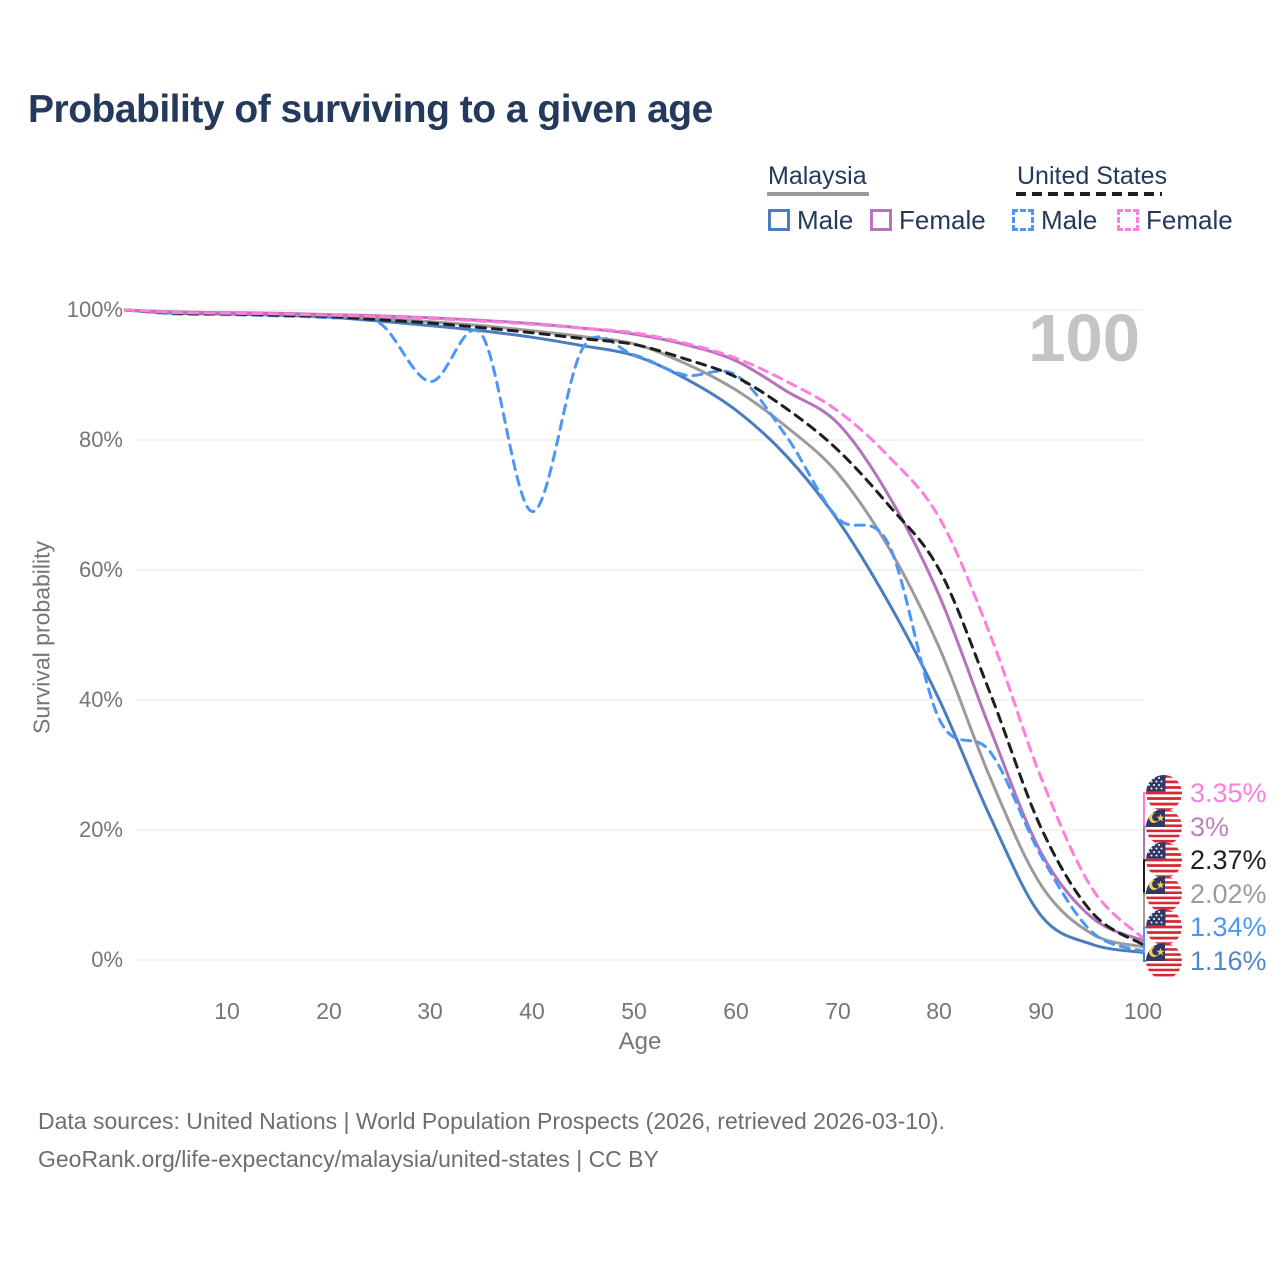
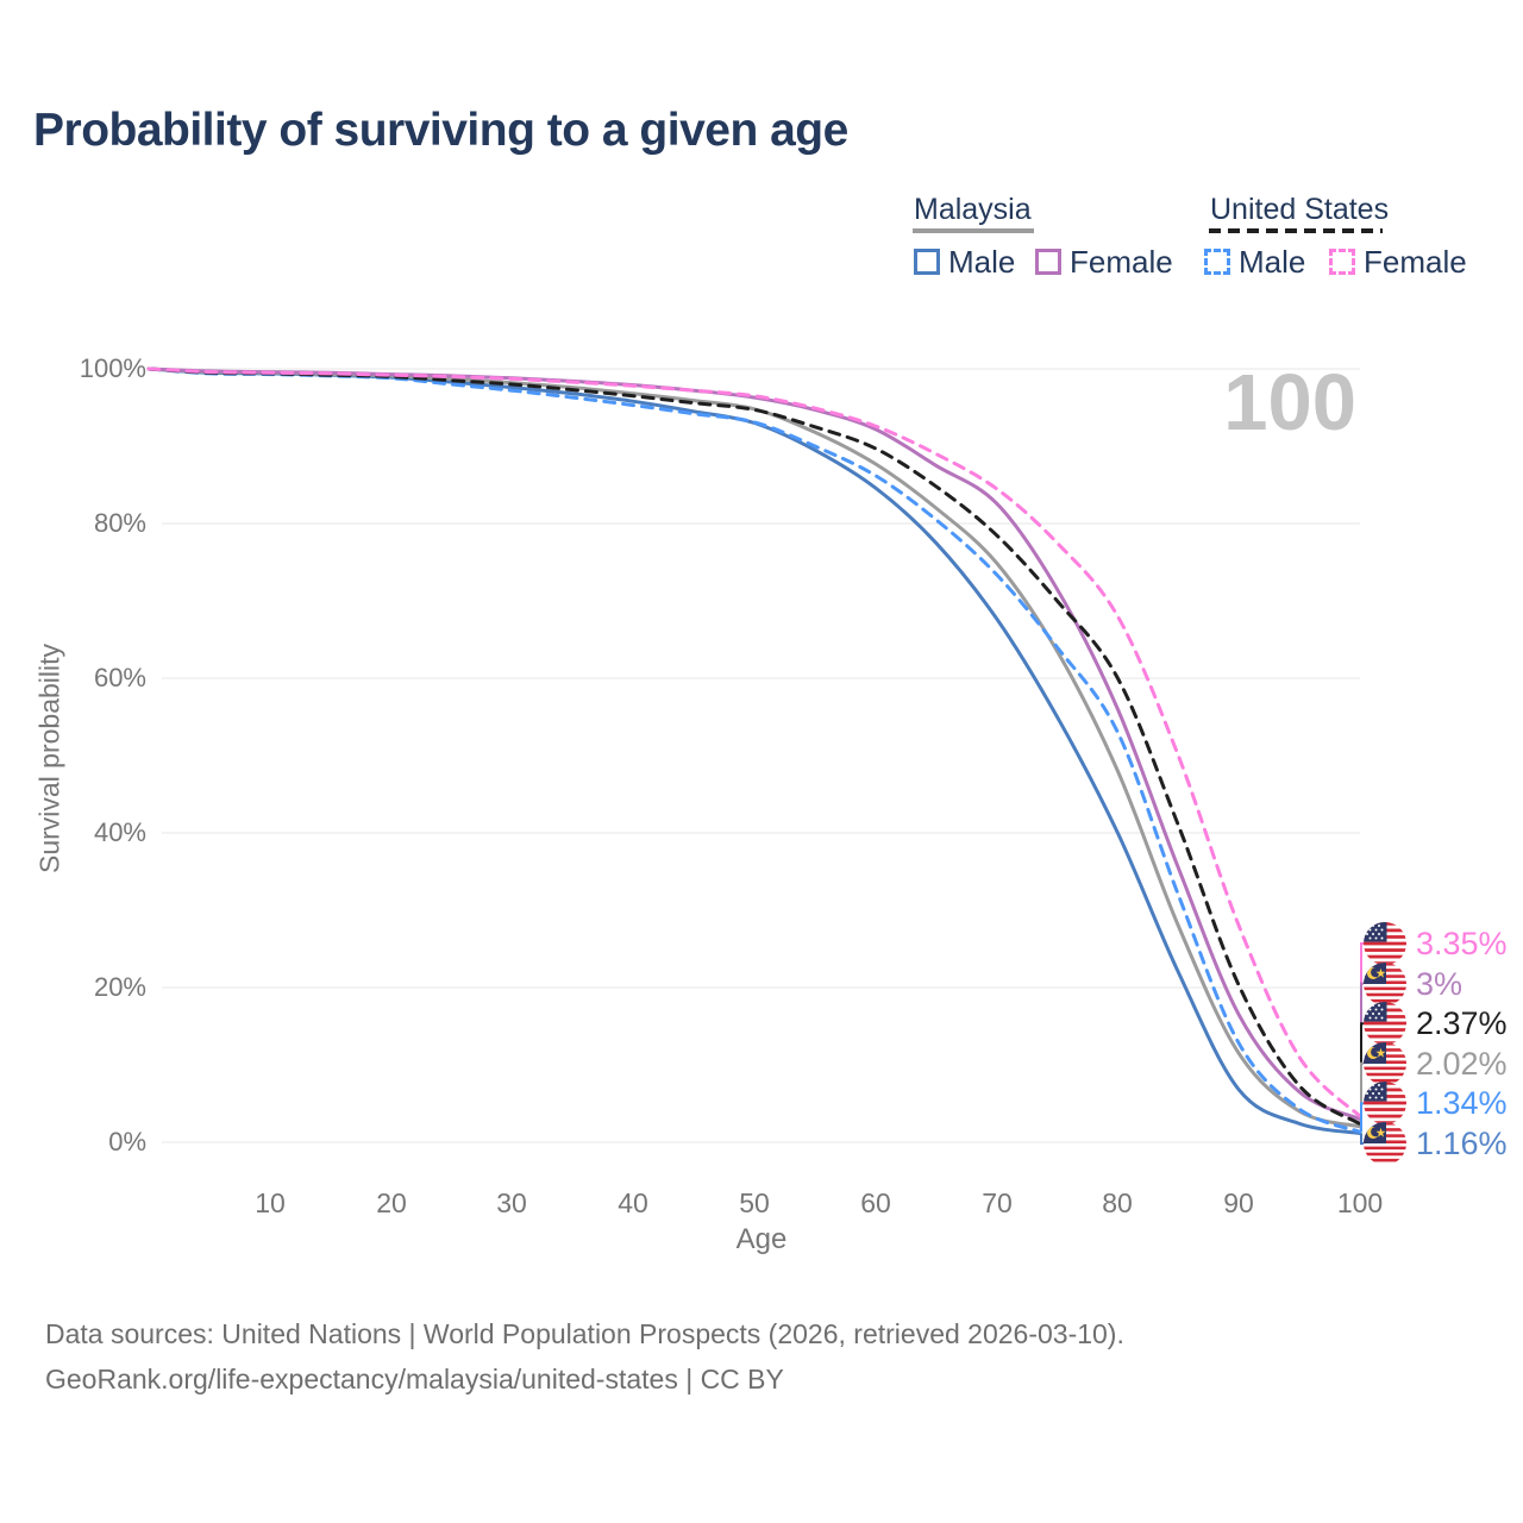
United States Male/30: 89% -> 97%
United States Male/40: 69% -> 95%
United States Male/60: 90% -> 86%
United States Male/70: 68% -> 73%
United States Male/80: 37% -> 53%
United States Male/90: 16% -> 13%
